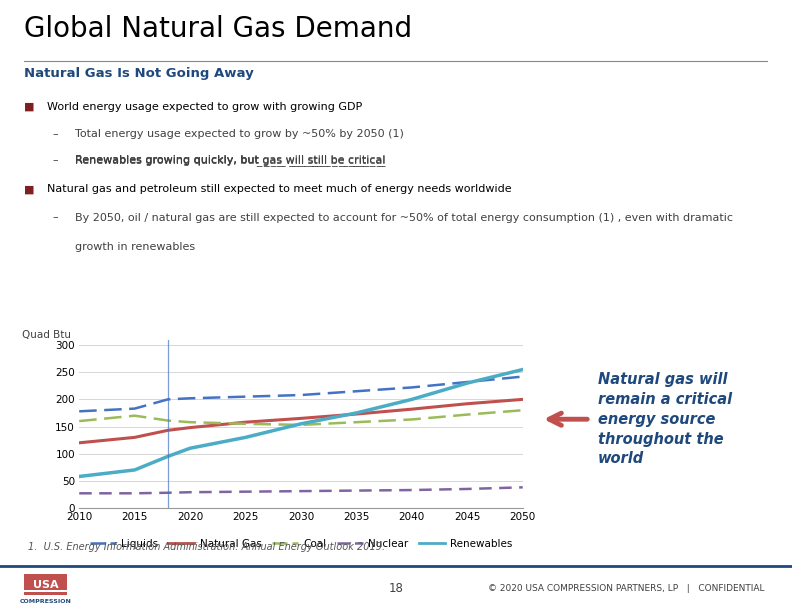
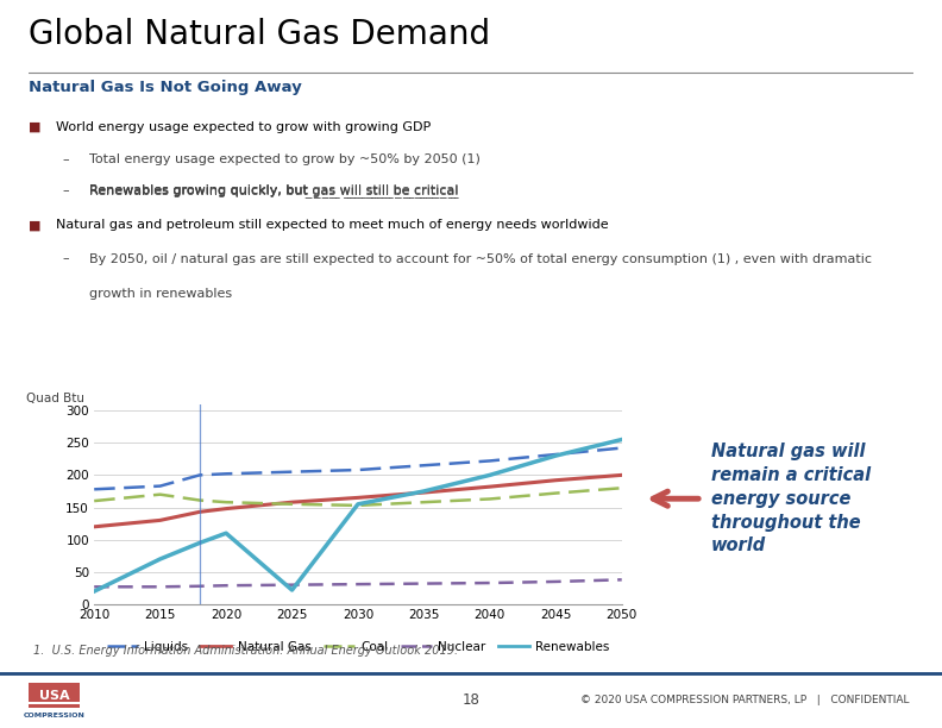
Renewables/2010: 58 -> 20
Renewables/2025: 130 -> 22
